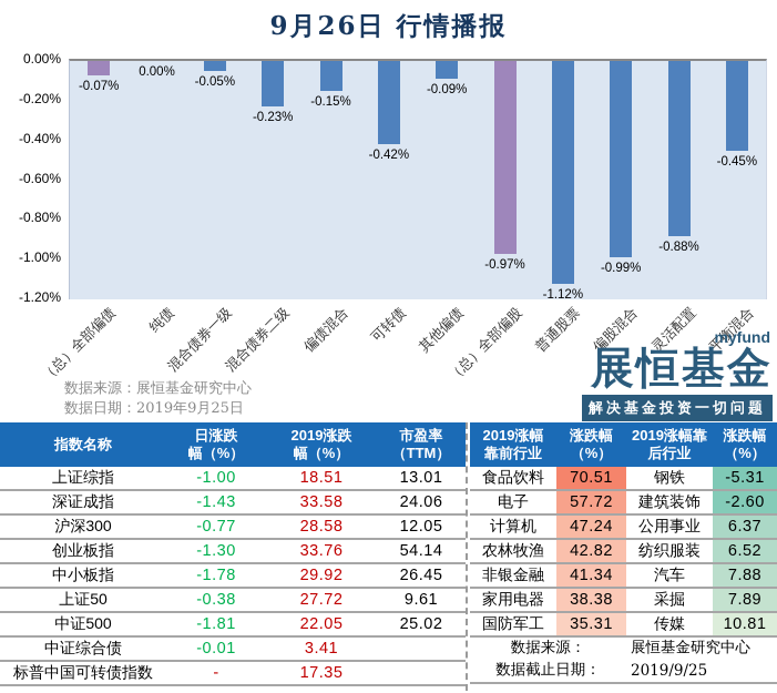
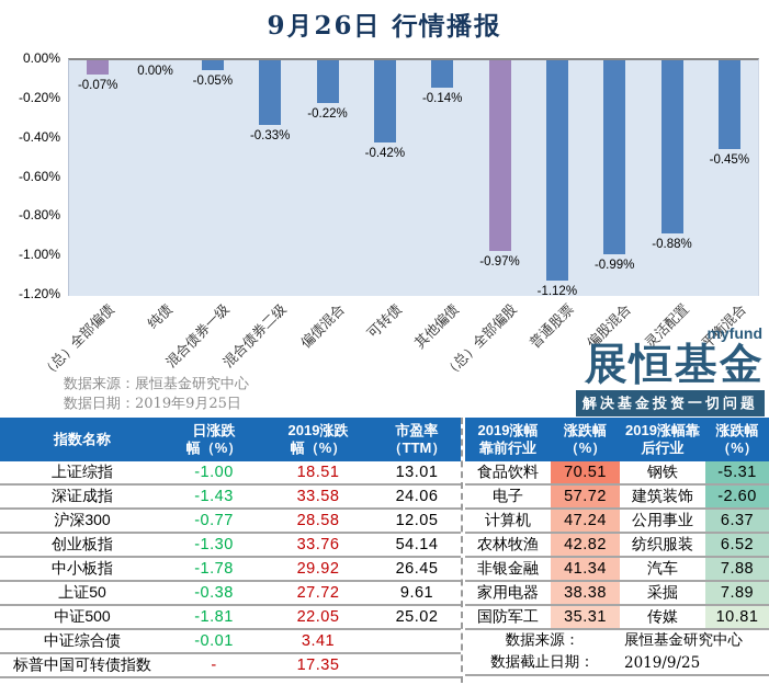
混合债券二级: -0.23% -> -0.33%
偏债混合: -0.15% -> -0.22%
其他偏债: -0.09% -> -0.14%
